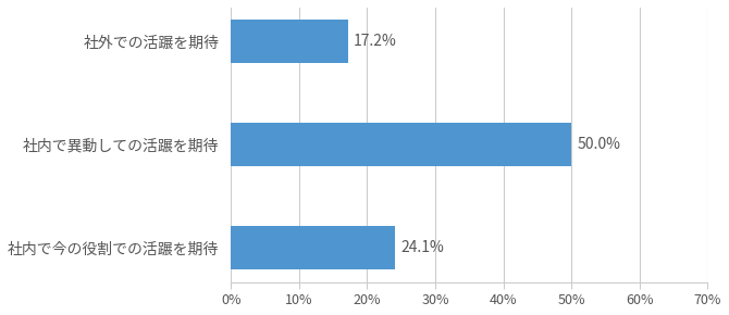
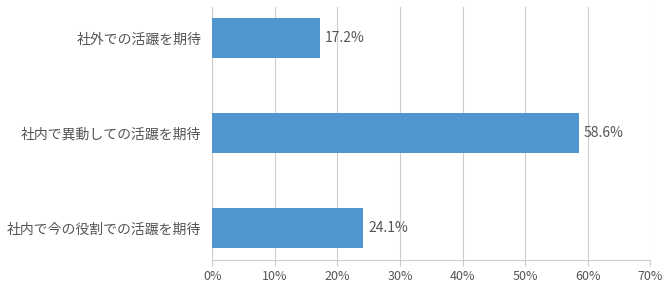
社内で異動しての活蹍を期待: 50.0% -> 58.6%
